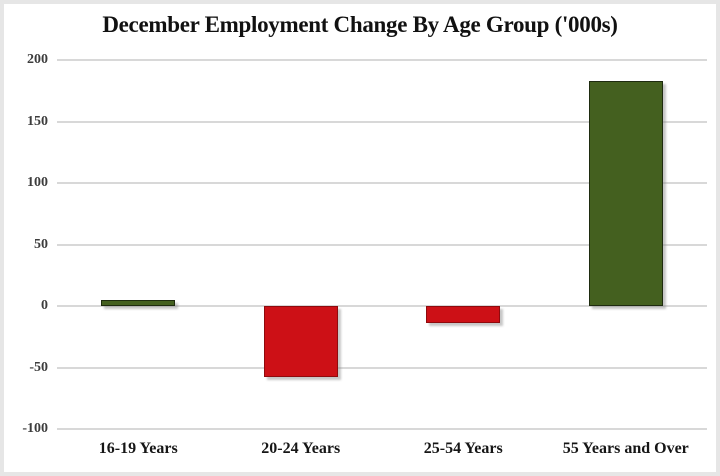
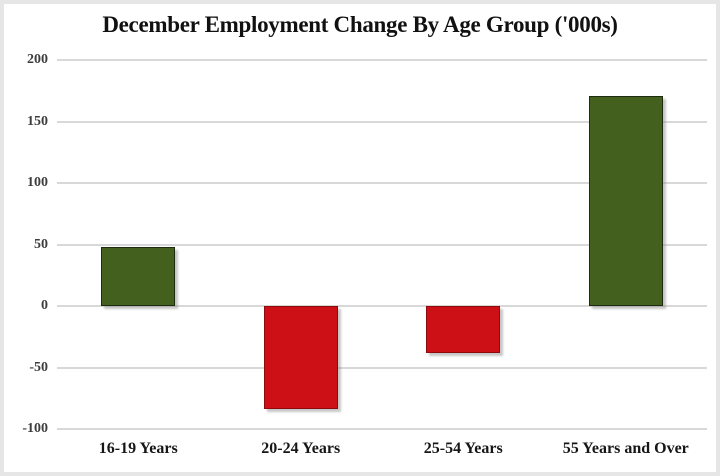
16-19 Years: 5 -> 48
20-24 Years: -58 -> -84
25-54 Years: -14 -> -38
55 Years and Over: 183 -> 171
